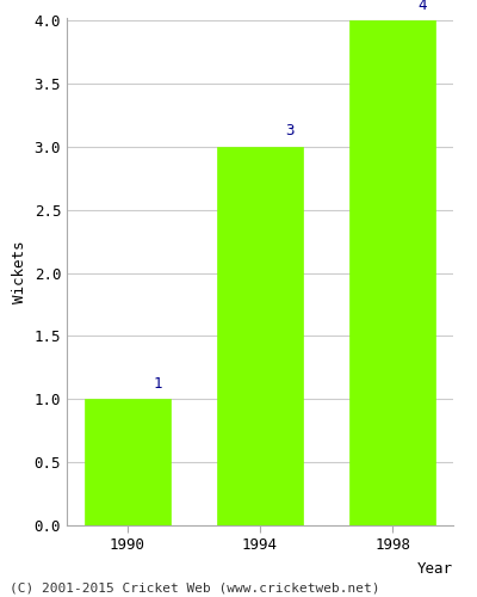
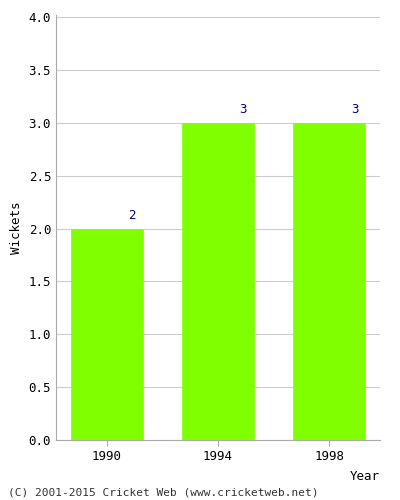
1990: 1 -> 2
1998: 4 -> 3
